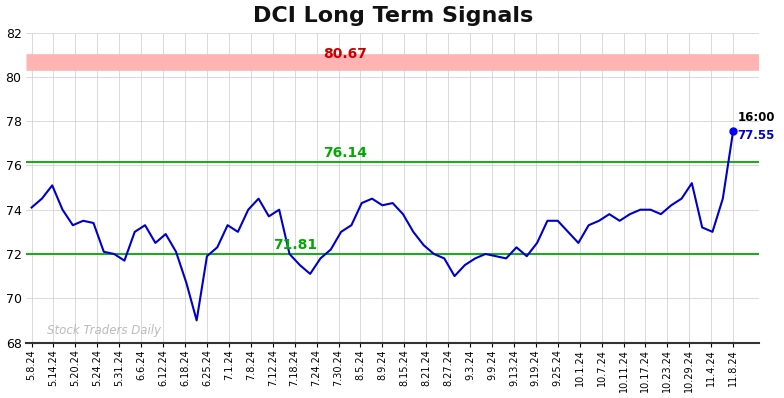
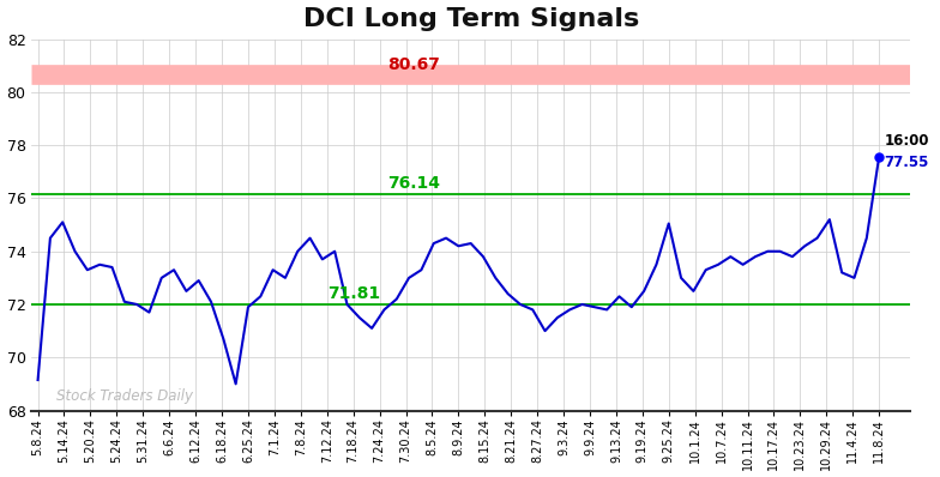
5.8.24: 74.10 -> 69.15
9.25.24: 73.50 -> 75.05
